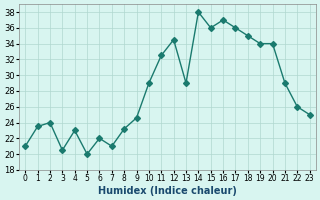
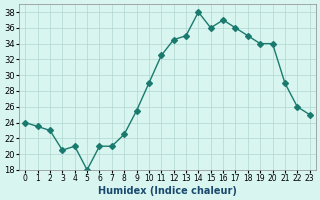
0: 21.0 -> 24.0
2: 24.0 -> 23.0
4: 23.0 -> 21.0
5: 20.0 -> 18.0
6: 22.0 -> 21.0
8: 23.2 -> 22.5
9: 24.6 -> 25.5
13: 29.0 -> 35.0
